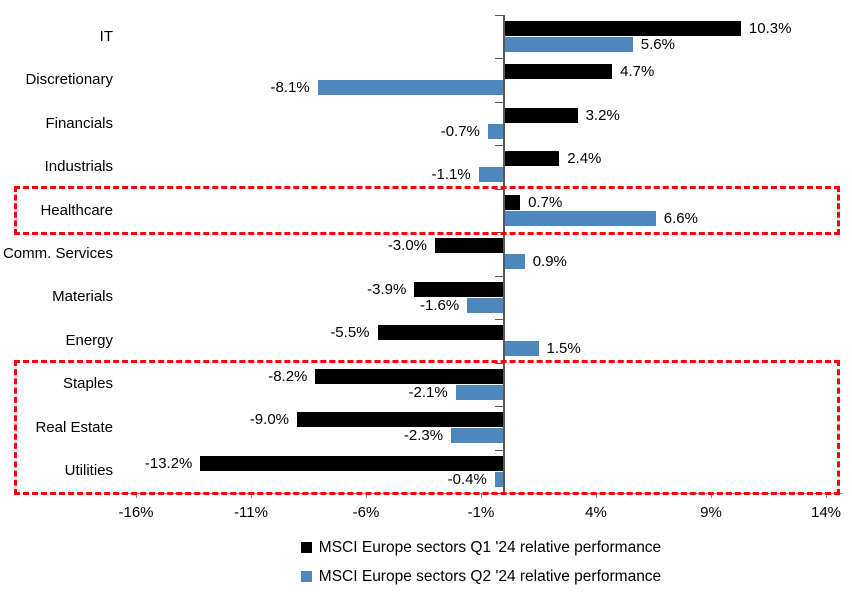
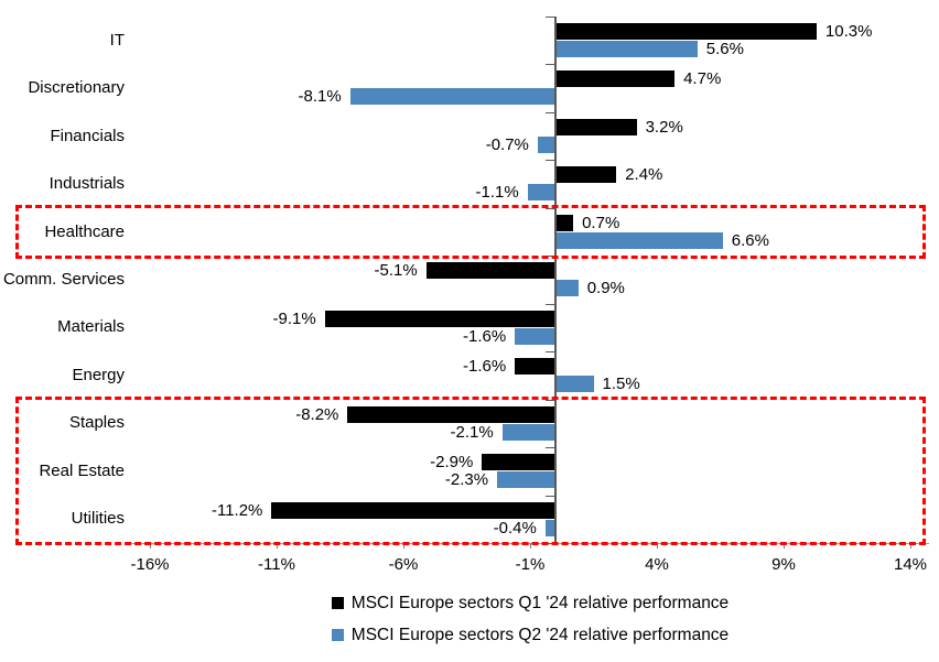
MSCI Europe sectors Q1 '24 relative performance/Comm. Services: -3.0% -> -5.1%
MSCI Europe sectors Q1 '24 relative performance/Materials: -3.9% -> -9.1%
MSCI Europe sectors Q1 '24 relative performance/Energy: -5.5% -> -1.6%
MSCI Europe sectors Q1 '24 relative performance/Real Estate: -9.0% -> -2.9%
MSCI Europe sectors Q1 '24 relative performance/Utilities: -13.2% -> -11.2%
